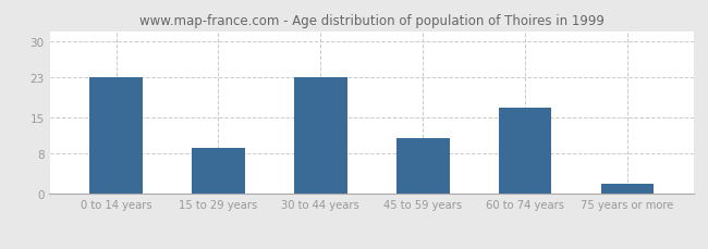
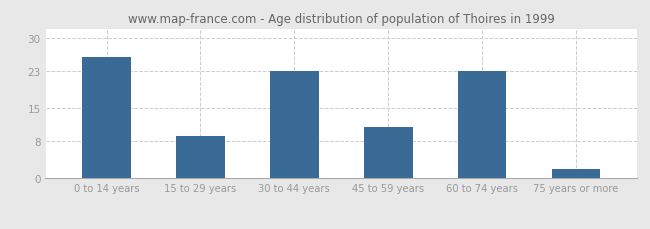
0 to 14 years: 23 -> 26
60 to 74 years: 17 -> 23
